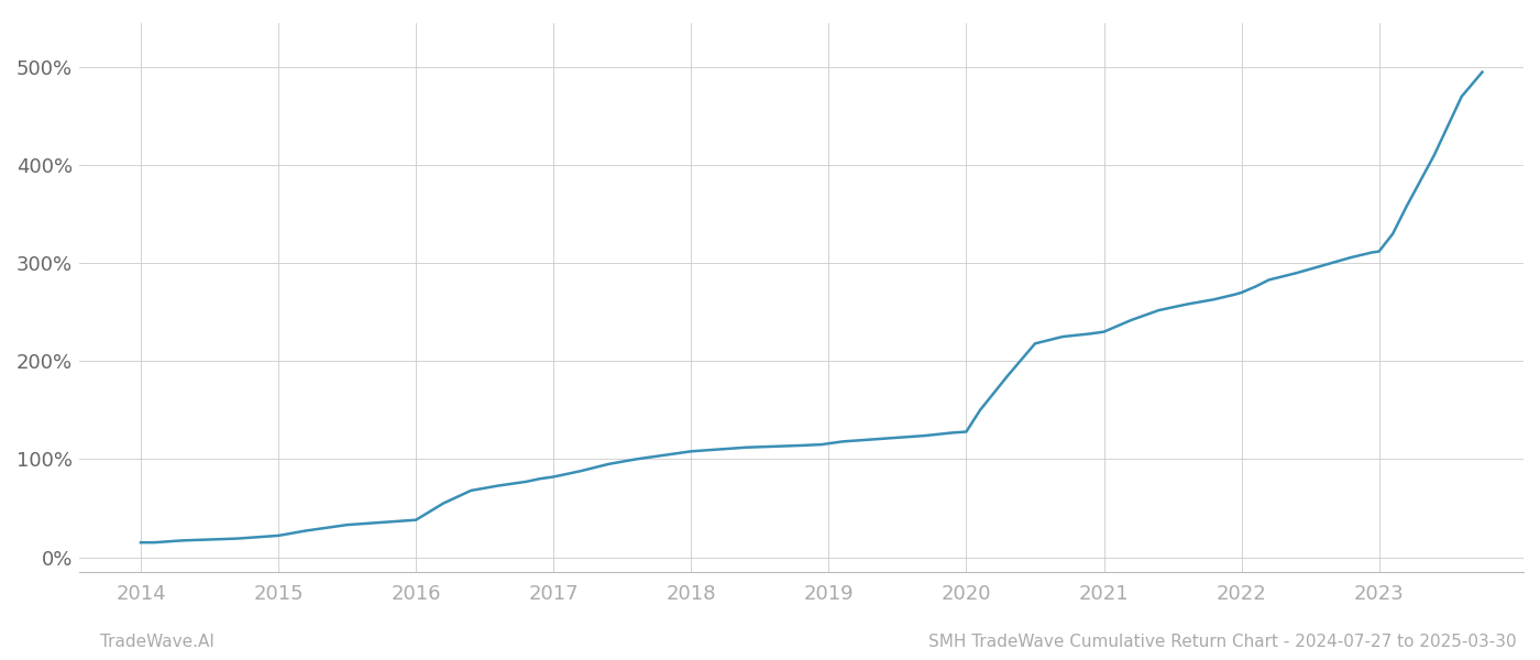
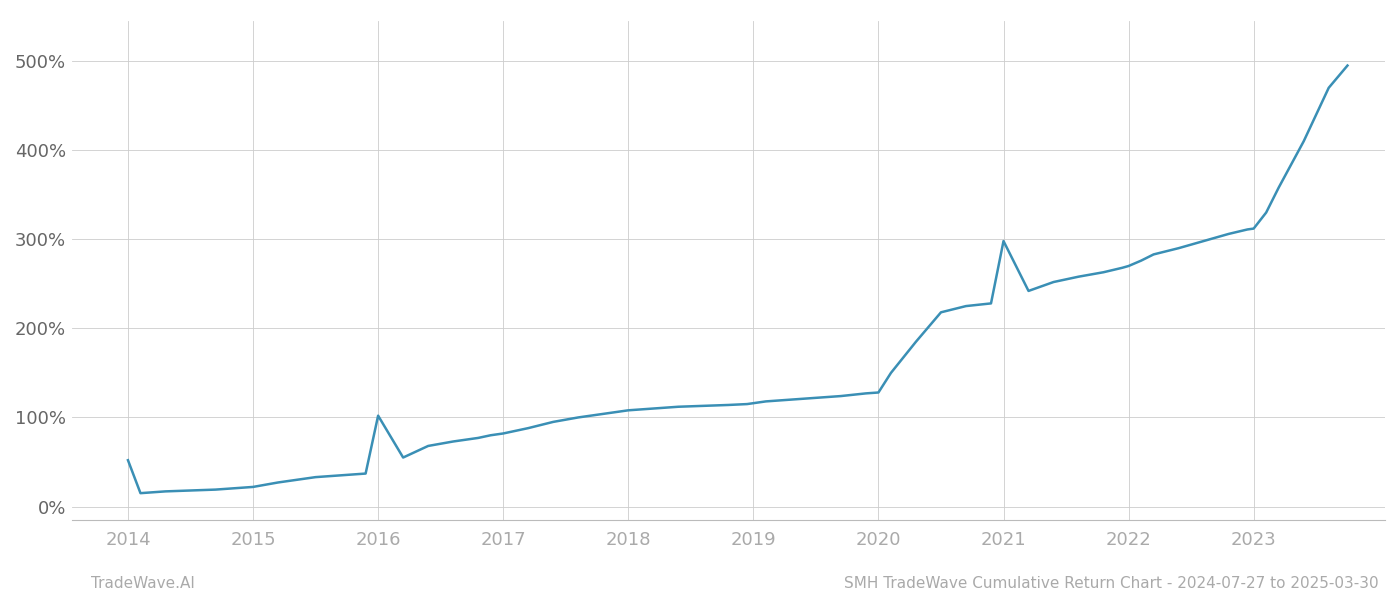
2014: 15% -> 52%
2016: 38% -> 102%
2021: 230% -> 298%
